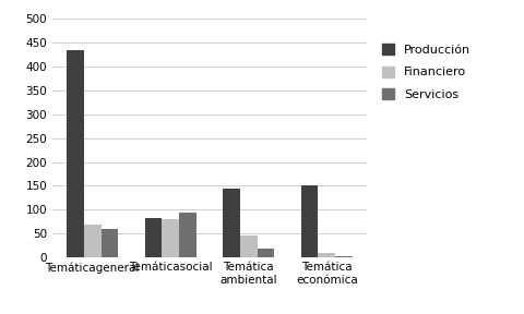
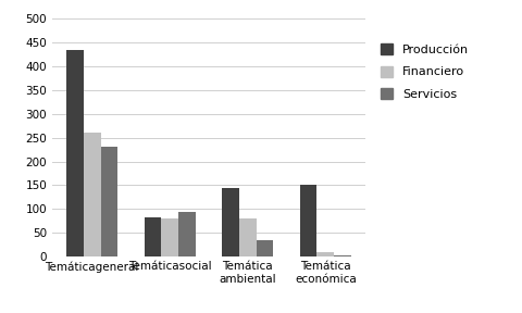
Financiero/Temáticageneral: 68 -> 260
Servicios/Temáticageneral: 60 -> 230
Financiero/Temática ambiental: 47 -> 80
Servicios/Temática ambiental: 18 -> 35
